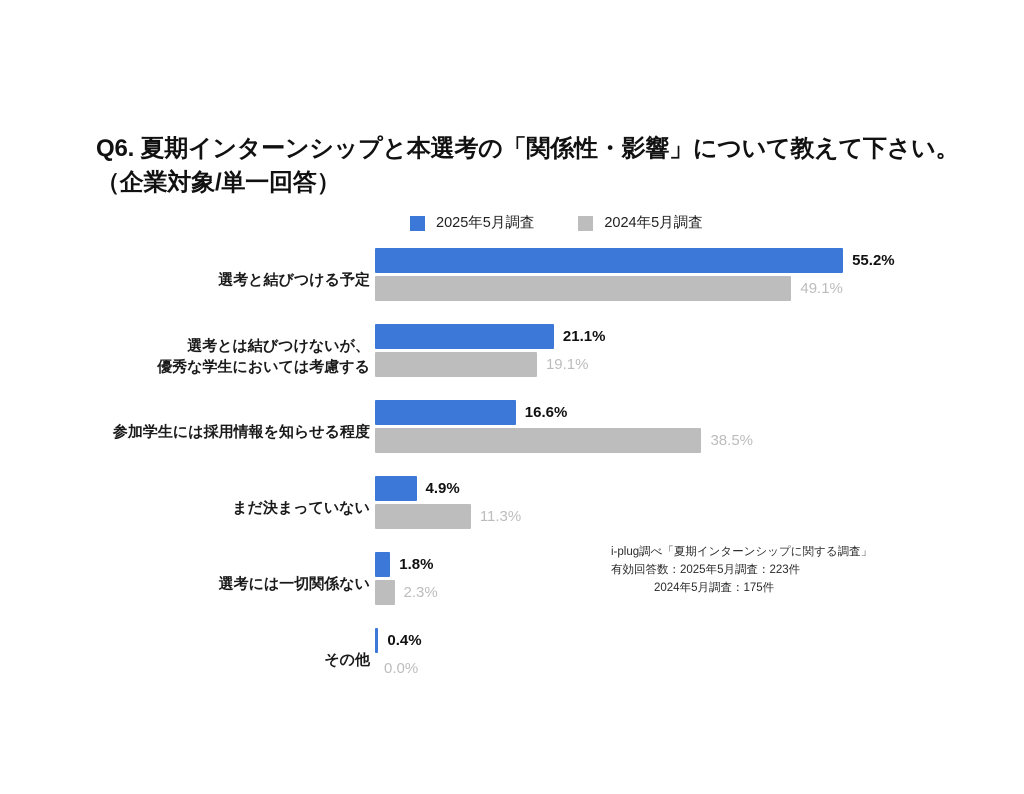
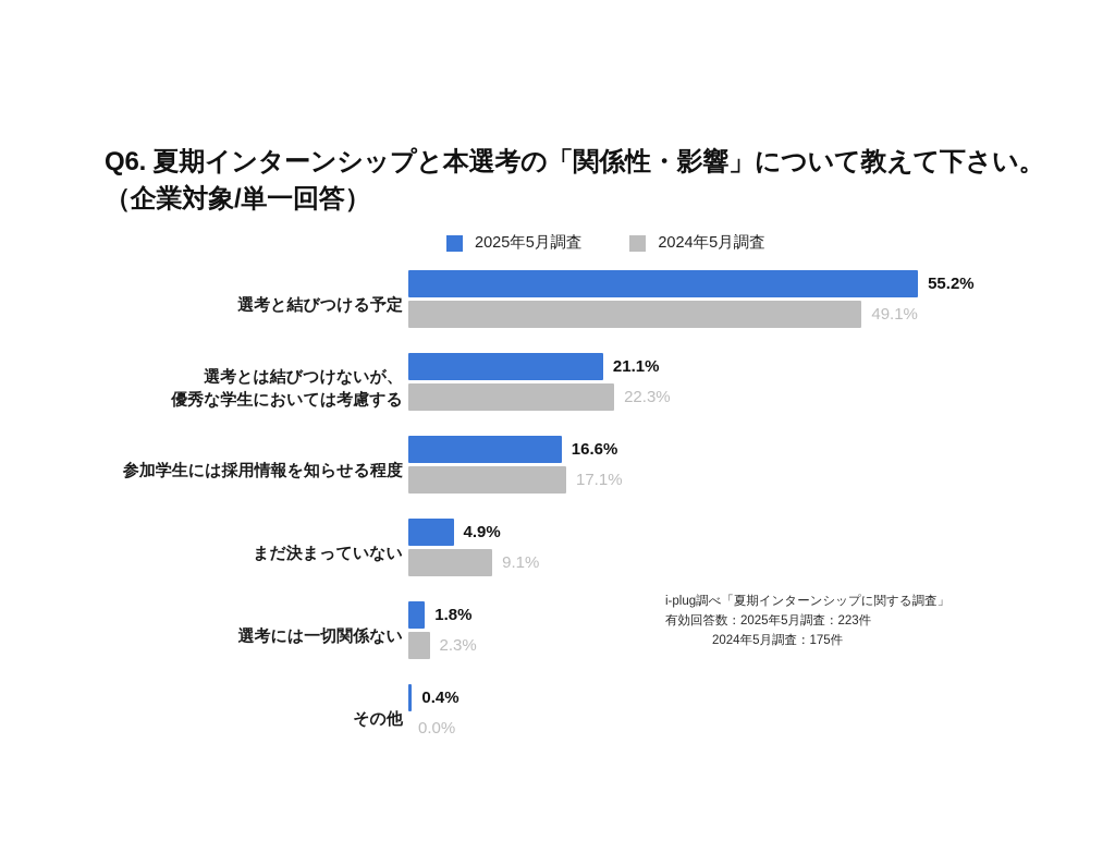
2024年5月調査/選考とは結びつけないが、 優秀な学生においては考慮する: 19.1% -> 22.3%
2024年5月調査/参加学生には採用情報を知らせる程度: 38.5% -> 17.1%
2024年5月調査/まだ決まっていない: 11.3% -> 9.1%
